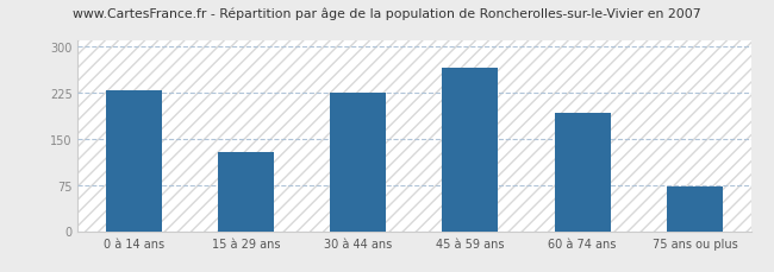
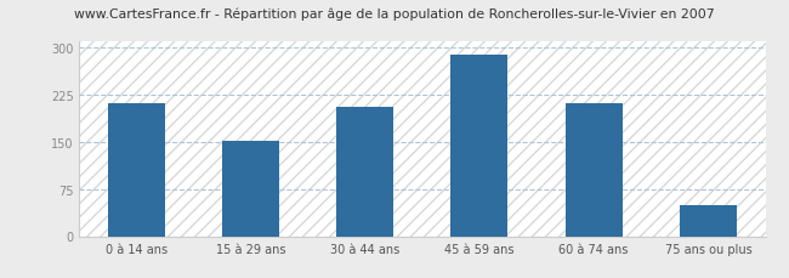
0 à 14 ans: 228 -> 210
15 à 29 ans: 128 -> 152
30 à 44 ans: 224 -> 205
45 à 59 ans: 264 -> 287
60 à 74 ans: 192 -> 210
75 ans ou plus: 72 -> 50
